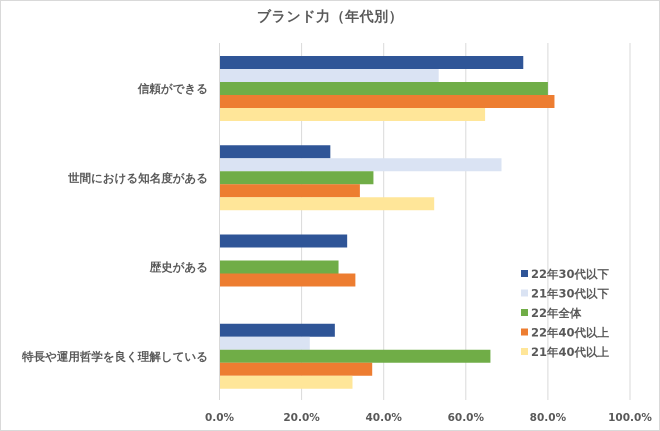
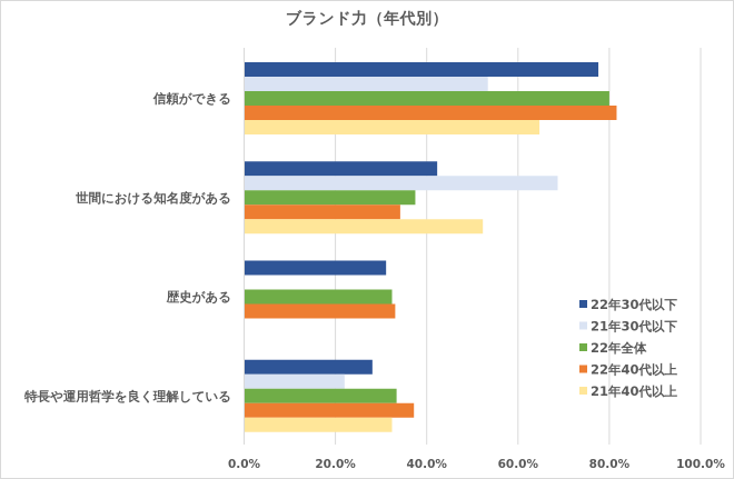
22年30代以下/信頼ができる: 74% -> 78%
22年30代以下/世間における知名度がある: 27% -> 42%
22年全体/歴史がある: 29% -> 32%
22年全体/特長や運用哲学を良く理解している: 66% -> 33%
